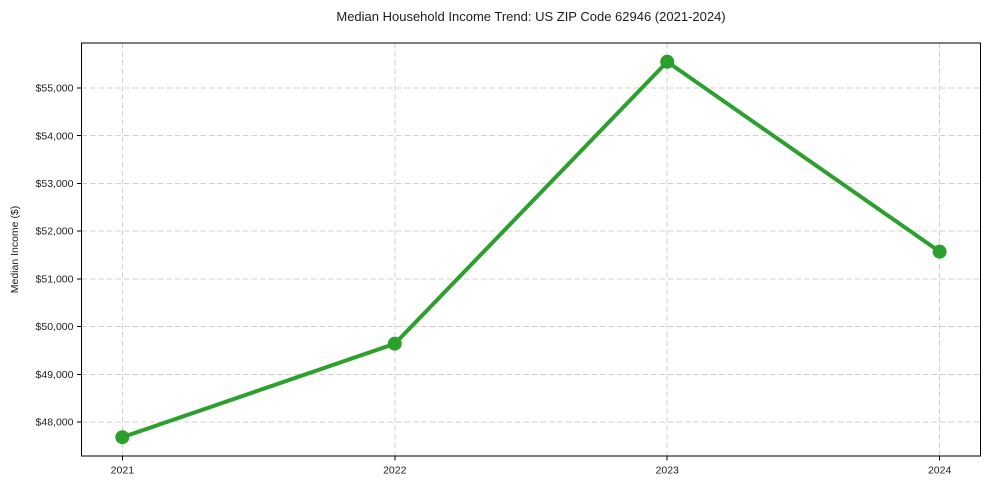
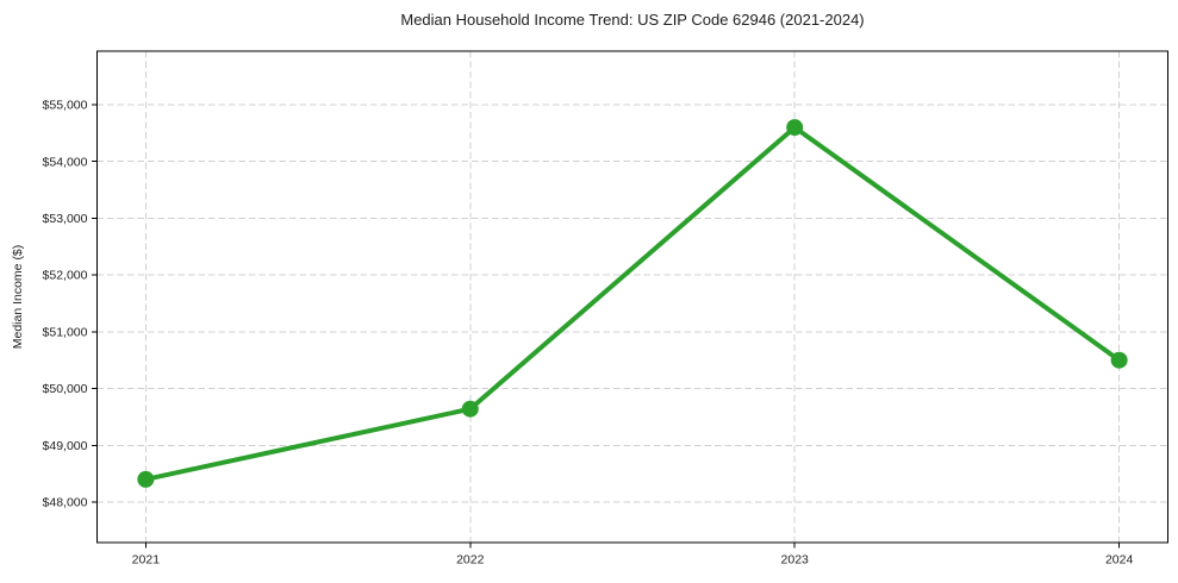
2021: $47700 -> $48400
2023: $55600 -> $54600
2024: $51600 -> $50500
